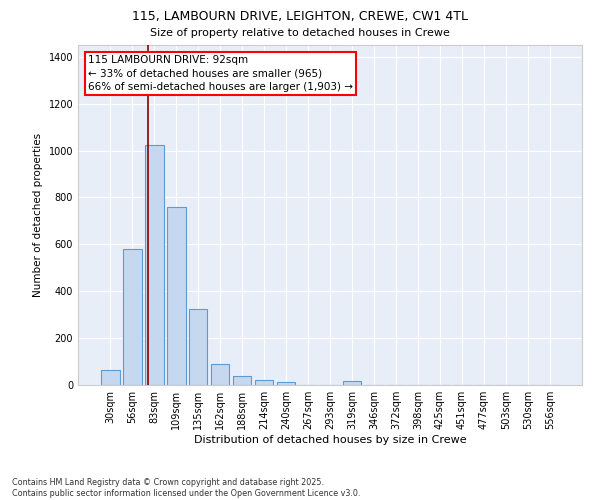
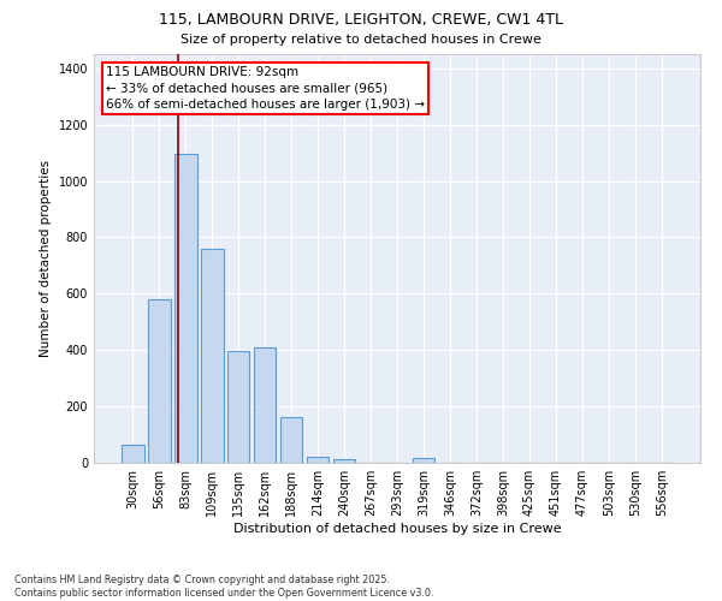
83sqm: 1022 -> 1095
135sqm: 325 -> 395
162sqm: 90 -> 410
188sqm: 38 -> 160
